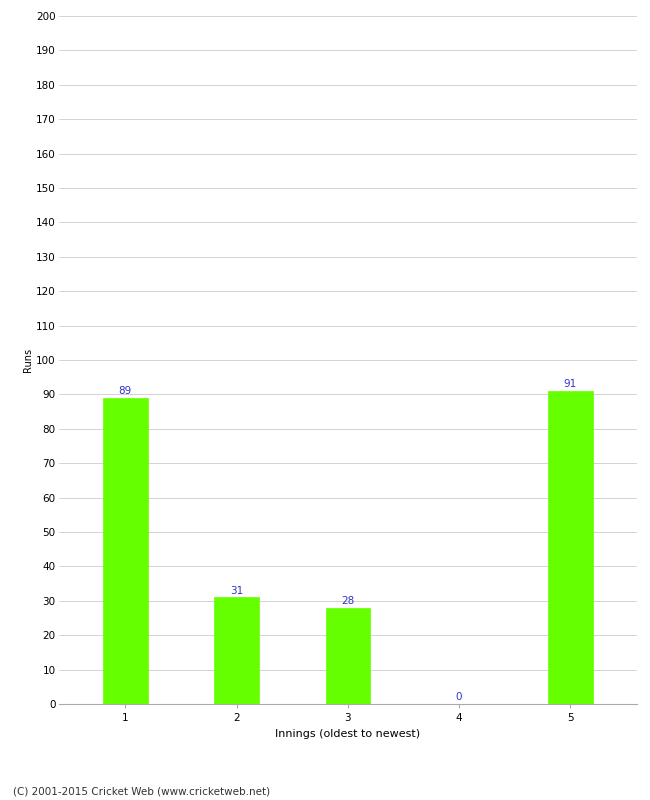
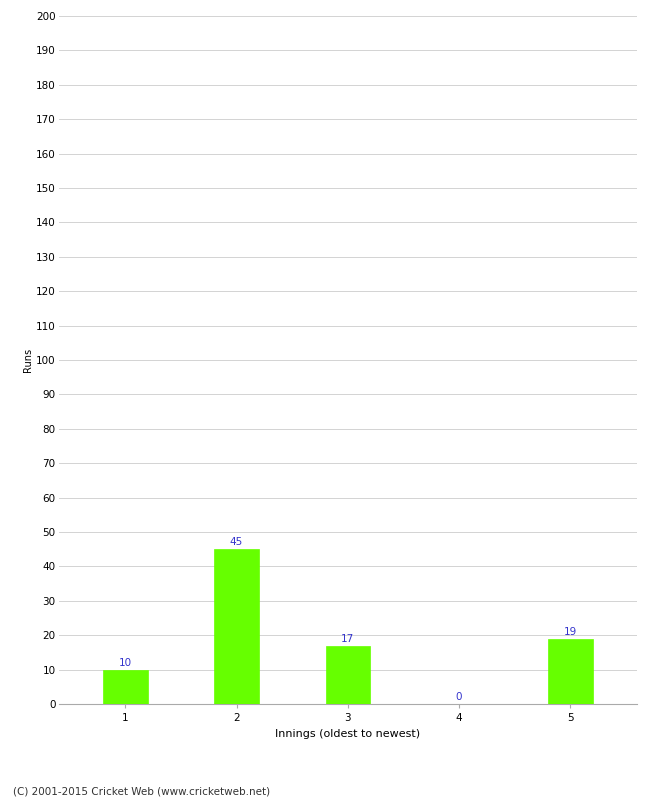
1: 89 -> 10
2: 31 -> 45
3: 28 -> 17
5: 91 -> 19
